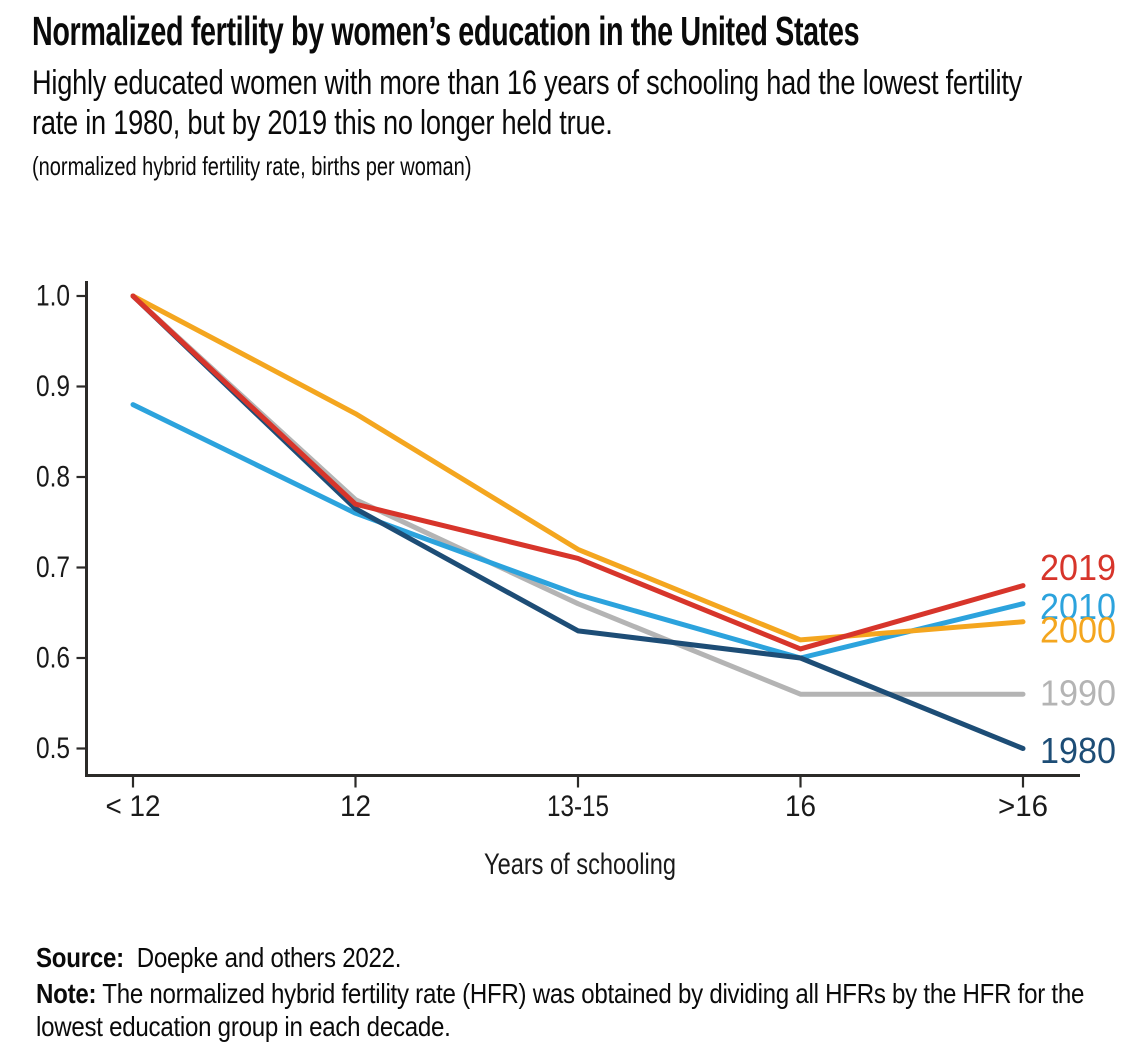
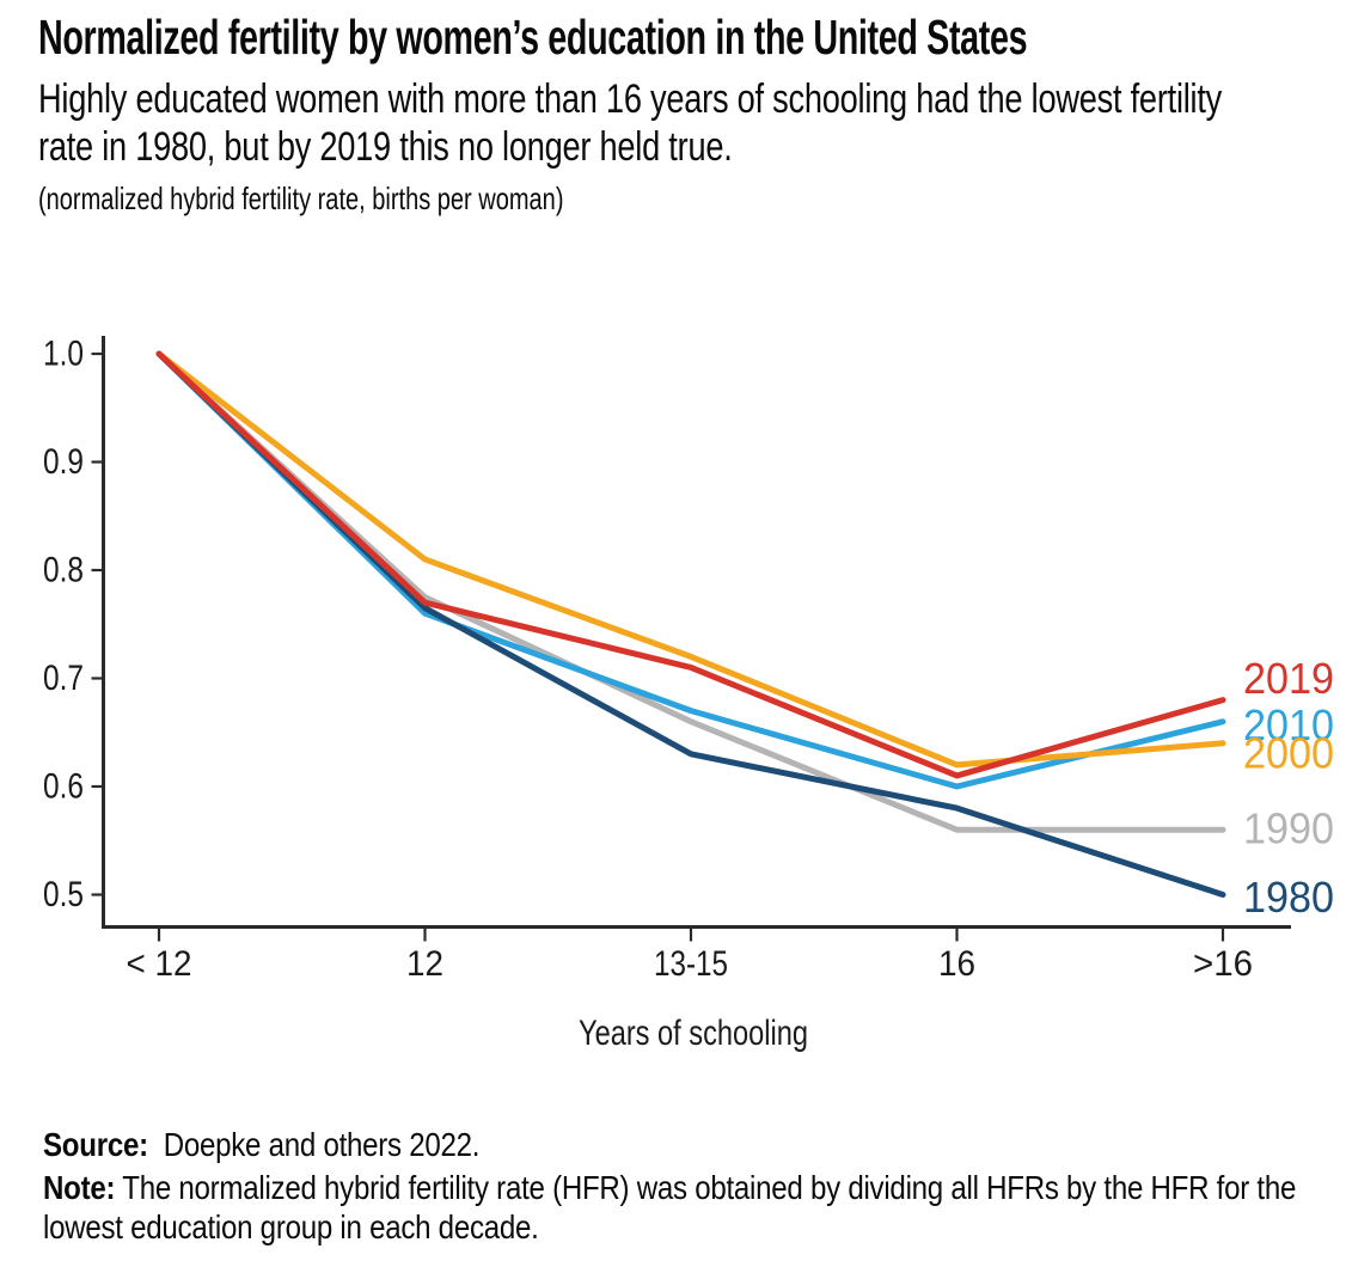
2010/< 12: 0.88 -> 1.00
2000/12: 0.87 -> 0.81
1980/16: 0.60 -> 0.58
